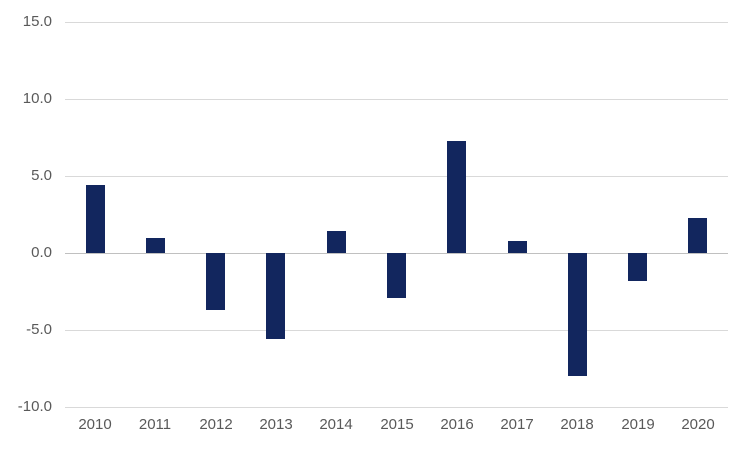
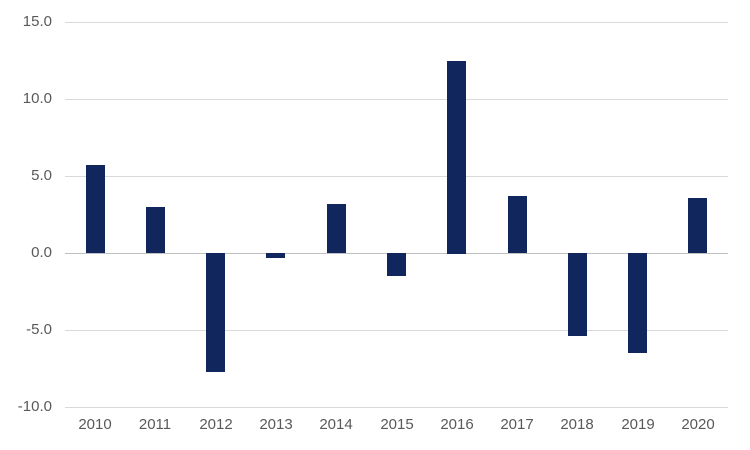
2010: 4.4 -> 5.7
2011: 1.0 -> 3.0
2012: -3.7 -> -7.7
2013: -5.6 -> -0.3
2014: 1.4 -> 3.2
2015: -2.9 -> -1.5
2016: 7.3 -> 12.5
2017: 0.8 -> 3.7
2018: -8.0 -> -5.4
2019: -1.8 -> -6.5
2020: 2.3 -> 3.6
